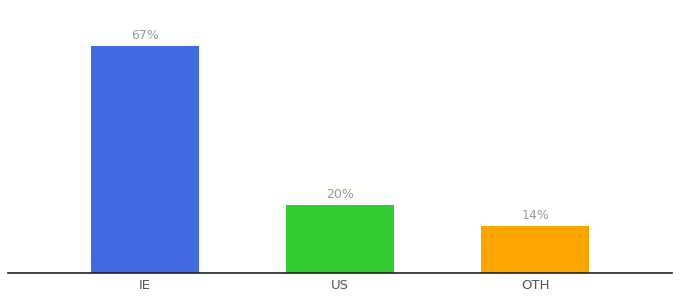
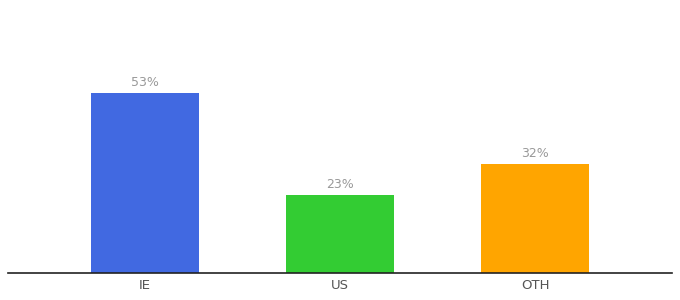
IE: 67% -> 53%
US: 20% -> 23%
OTH: 14% -> 32%
